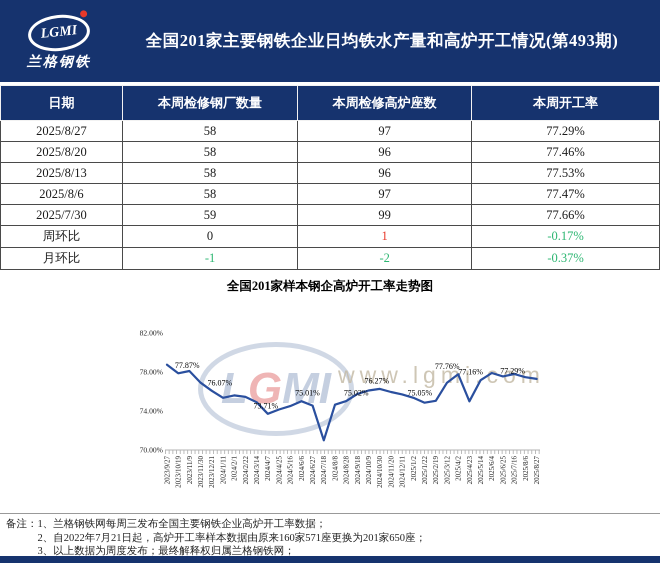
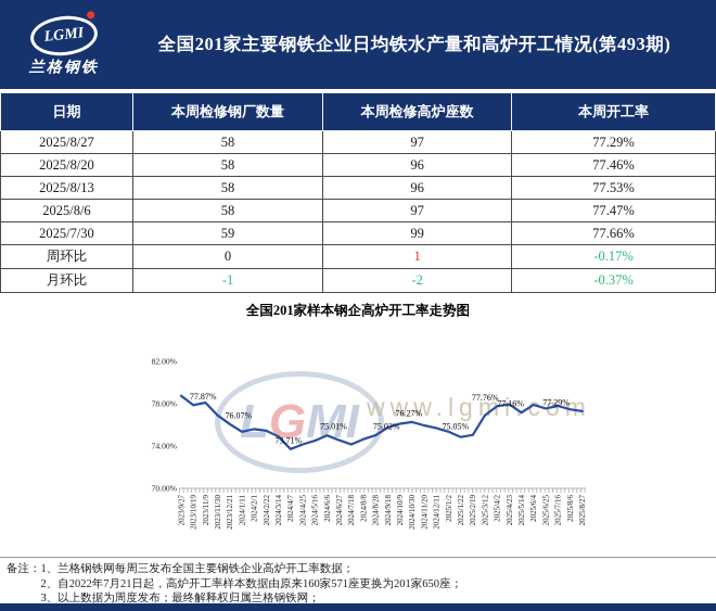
2024/7/18: 71% -> 74%
2025/4/23: 75% -> 78%
